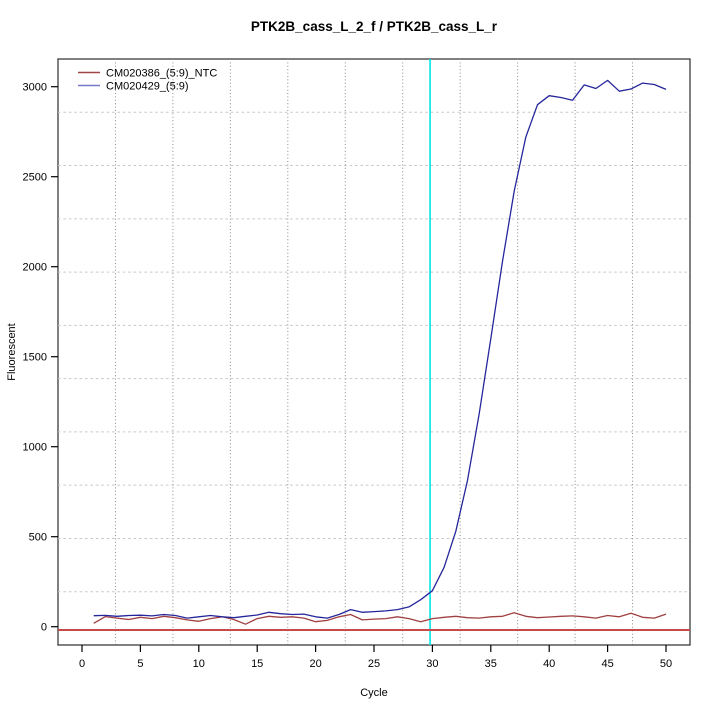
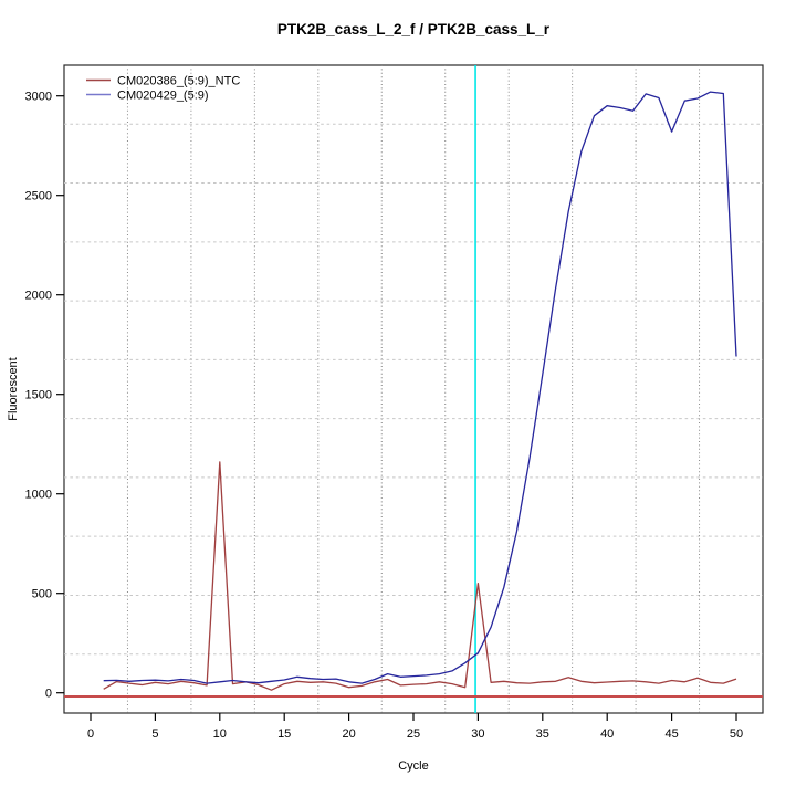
CM020386_(5:9)_NTC/10: 30 -> 1160
CM020386_(5:9)_NTC/30: 40 -> 550
CM020429_(5:9)/45: 3040 -> 2820
CM020429_(5:9)/50: 2980 -> 1690
